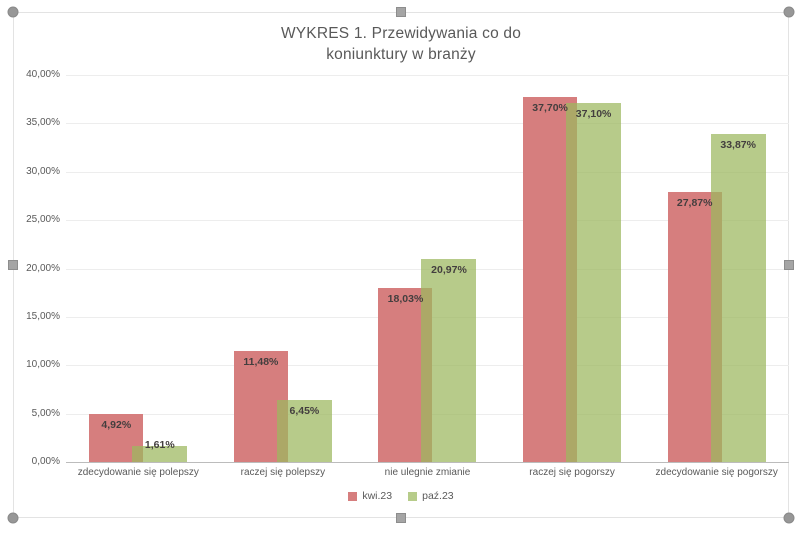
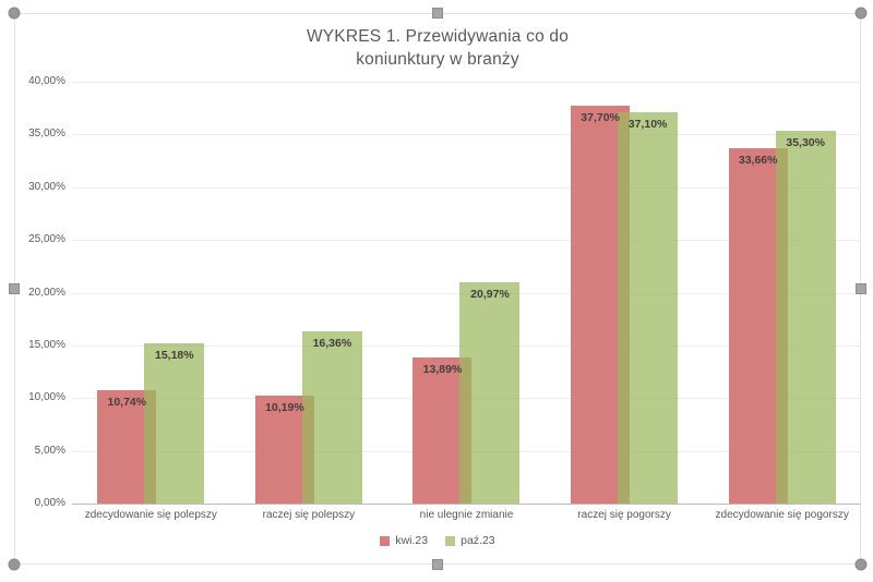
kwi.23/zdecydowanie się polepszy: 4,92% -> 10,74%
paź.23/zdecydowanie się polepszy: 1,61% -> 15,18%
kwi.23/raczej się polepszy: 11,48% -> 10,19%
paź.23/raczej się polepszy: 6,45% -> 16,36%
kwi.23/nie ulegnie zmianie: 18,03% -> 13,89%
kwi.23/zdecydowanie się pogorszy: 27,87% -> 33,66%
paź.23/zdecydowanie się pogorszy: 33,87% -> 35,30%
